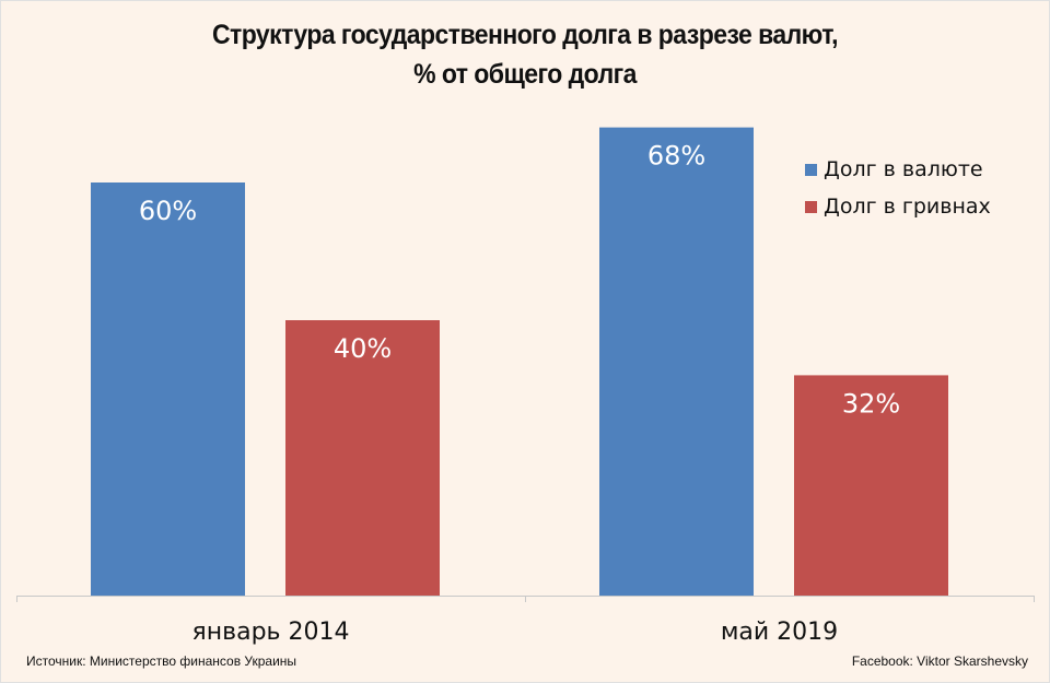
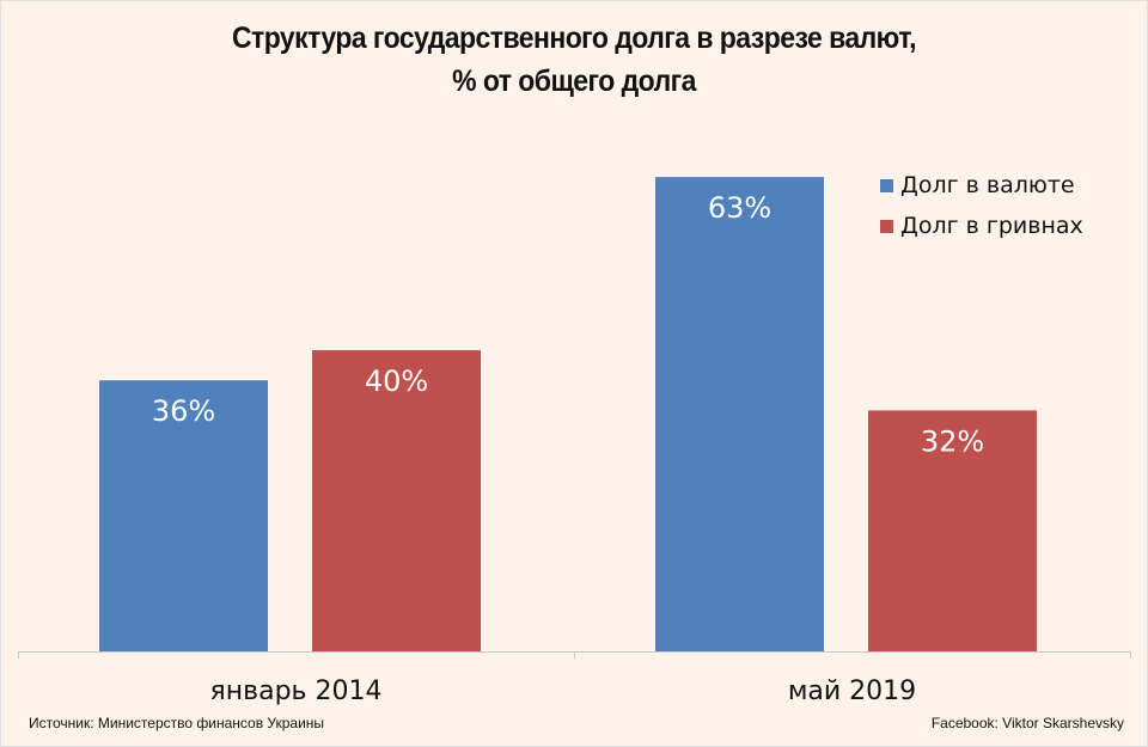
Долг в валюте/январь 2014: 60% -> 36%
Долг в валюте/май 2019: 68% -> 63%
